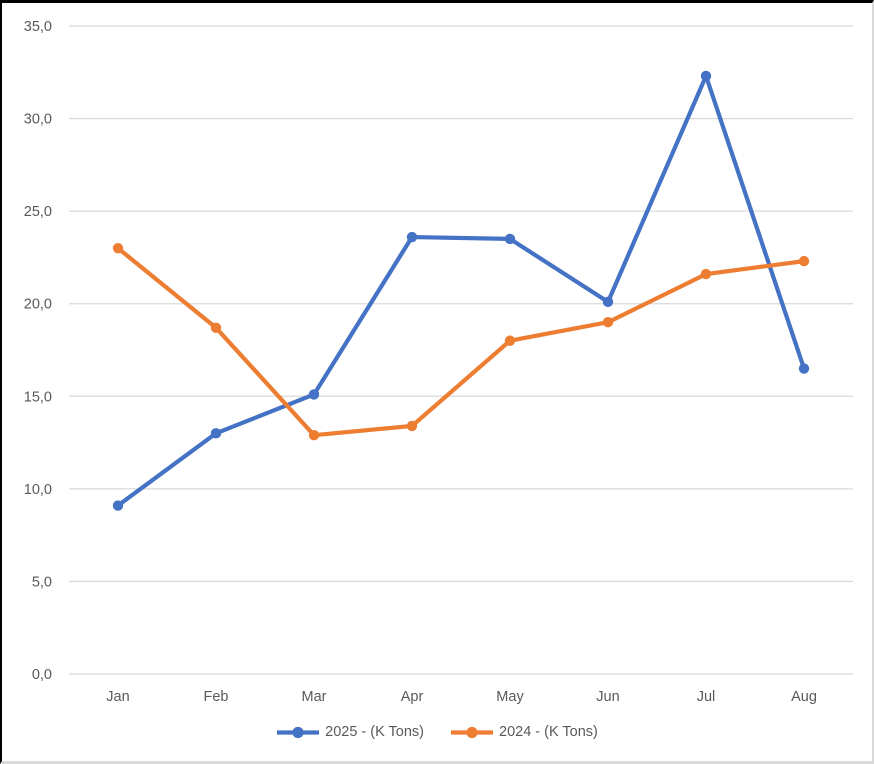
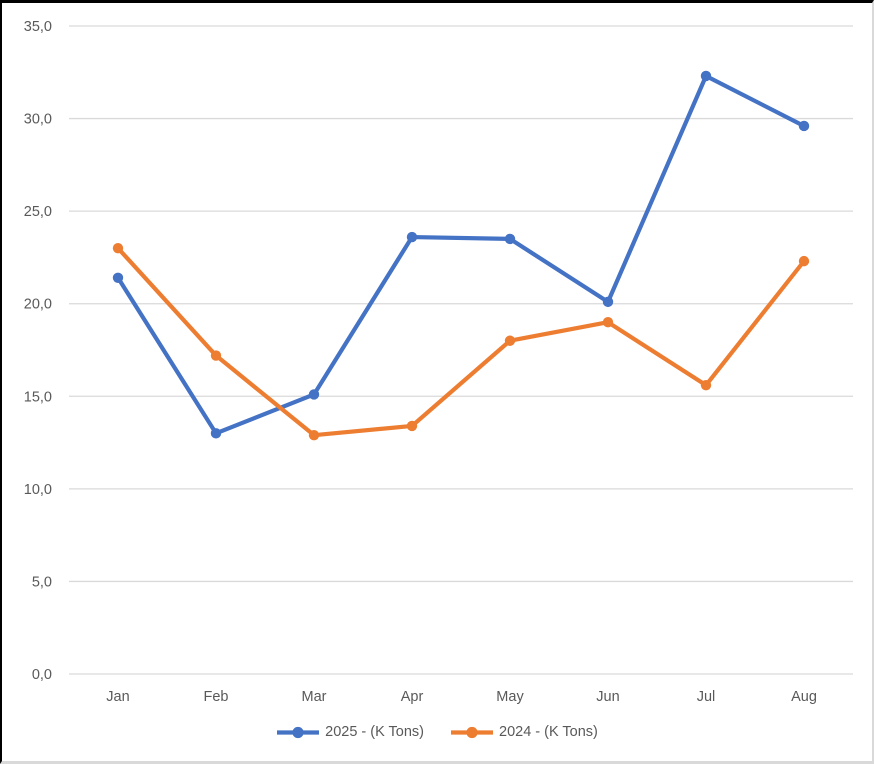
2025 - (K Tons)/Jan: 9,1 -> 21,4
2024 - (K Tons)/Feb: 18,7 -> 17,2
2024 - (K Tons)/Jul: 21,6 -> 15,6
2025 - (K Tons)/Aug: 16,5 -> 29,6
